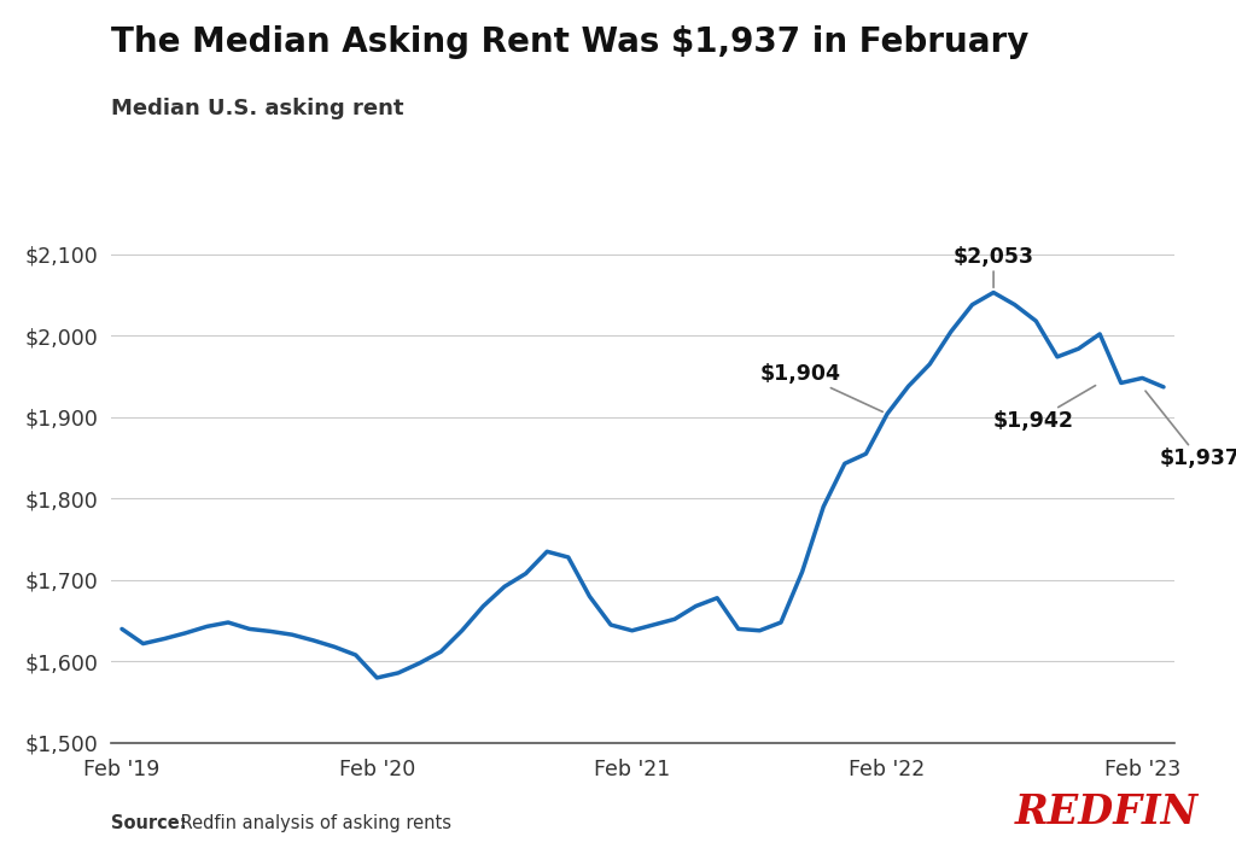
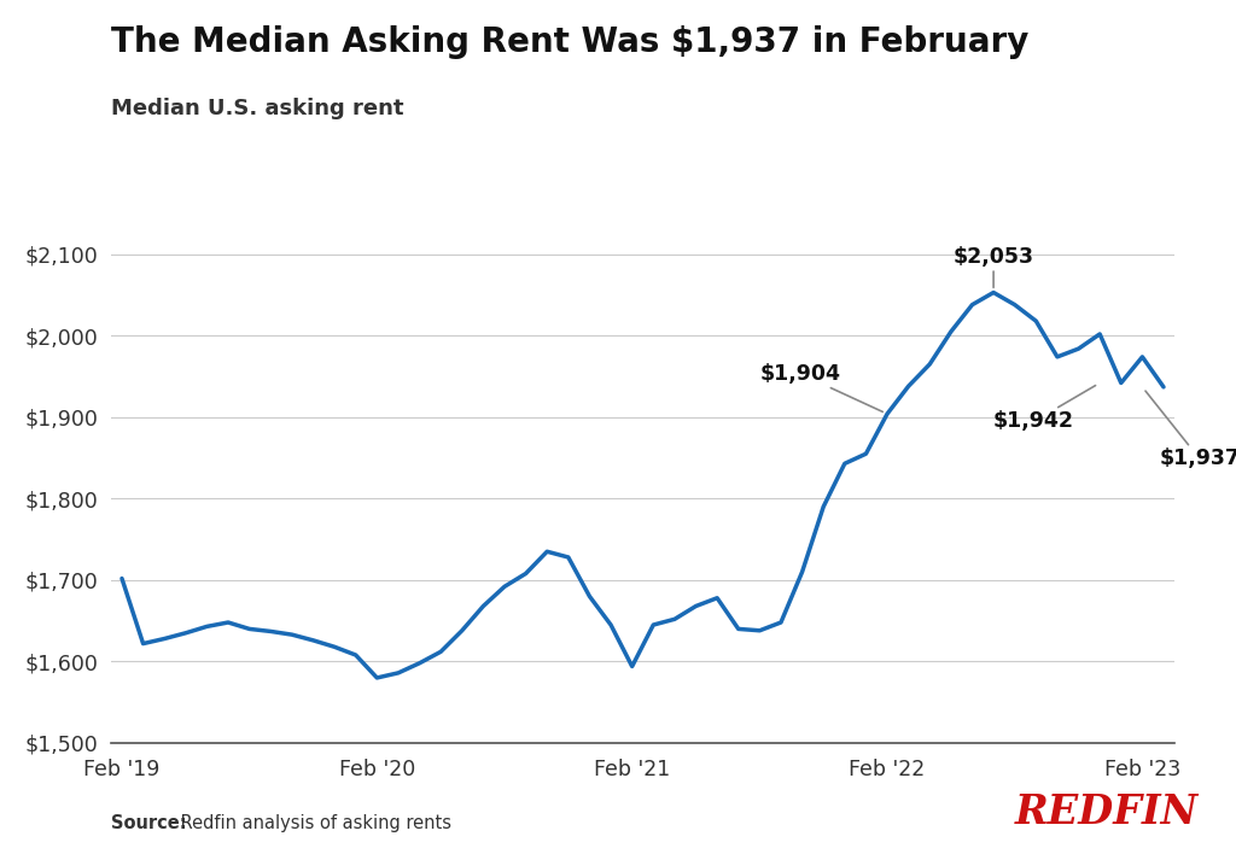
Feb '19: $1,640 -> $1,702
Feb '21: $1,638 -> $1,594
Feb '23: $1,948 -> $1,974
